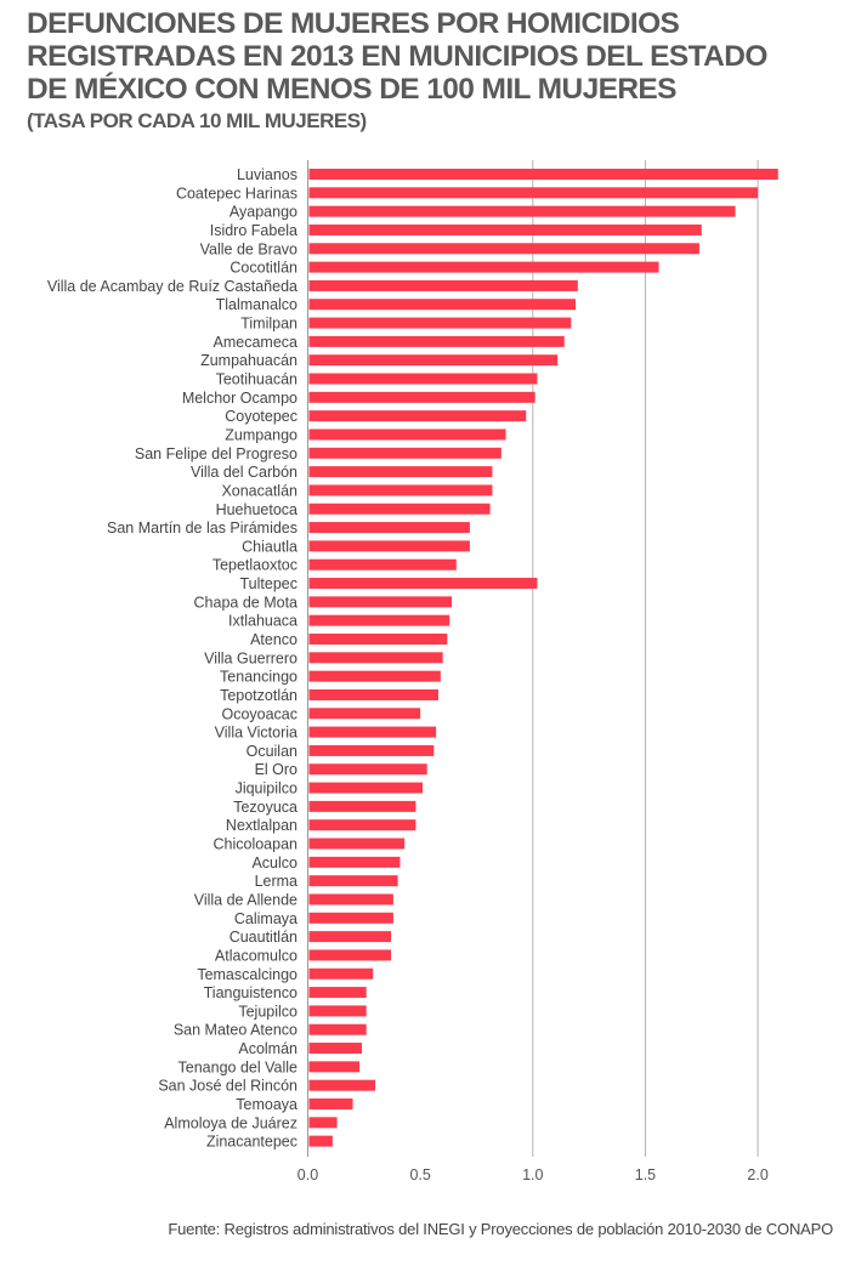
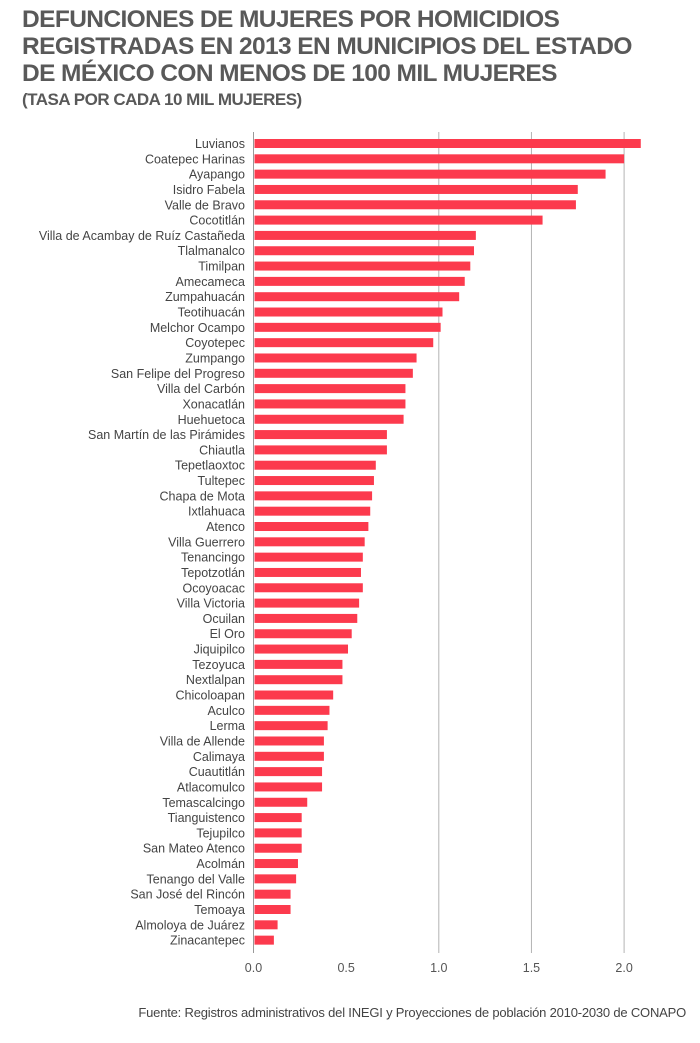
Tultepec: 1.02 -> 0.65
Ocoyoacac: 0.50 -> 0.59
San José del Rincón: 0.30 -> 0.20
